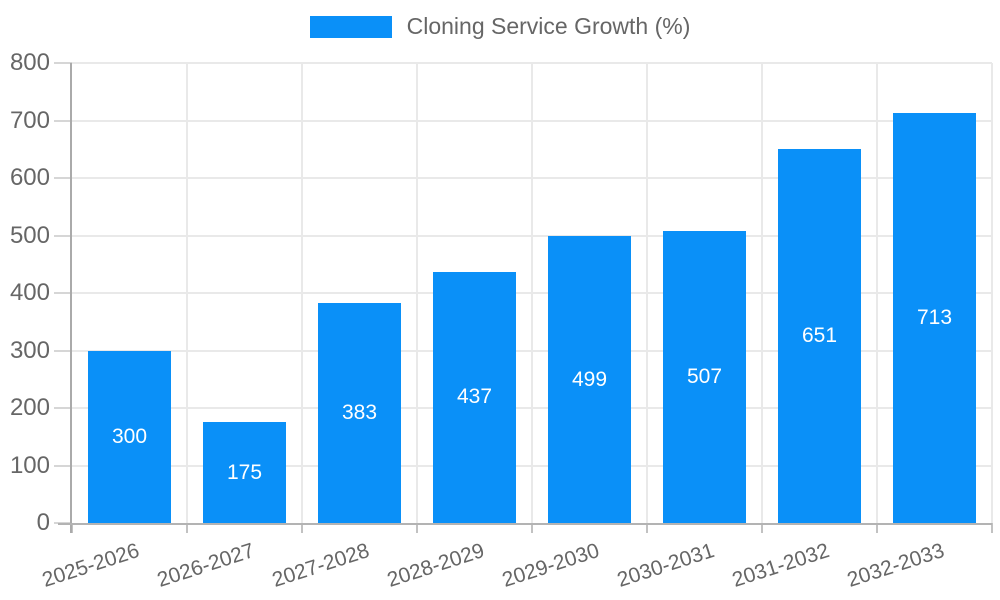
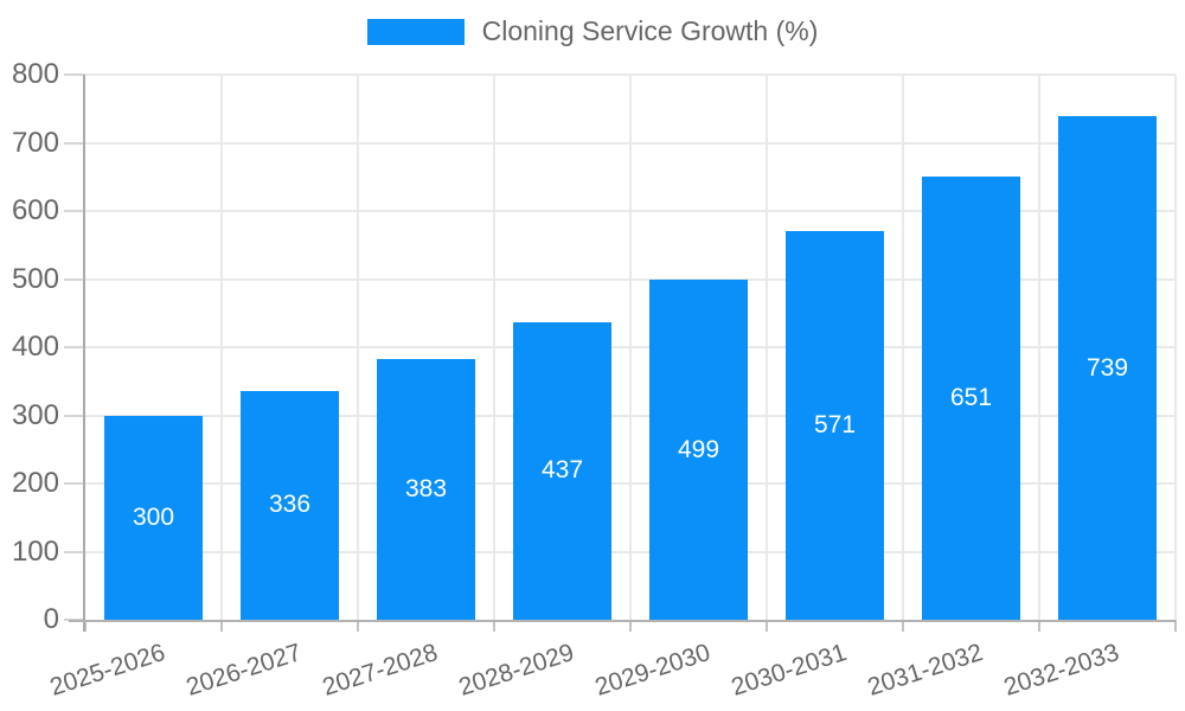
2026-2027: 175 -> 336
2030-2031: 507 -> 571
2032-2033: 713 -> 739
